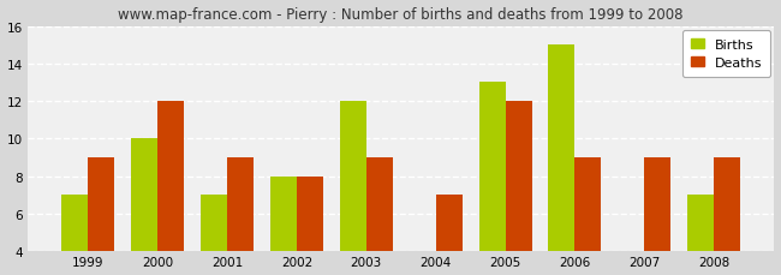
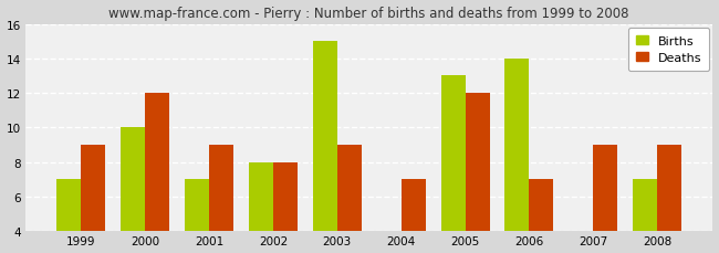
Births/2003: 12 -> 15
Births/2006: 15 -> 14
Deaths/2006: 9 -> 7
